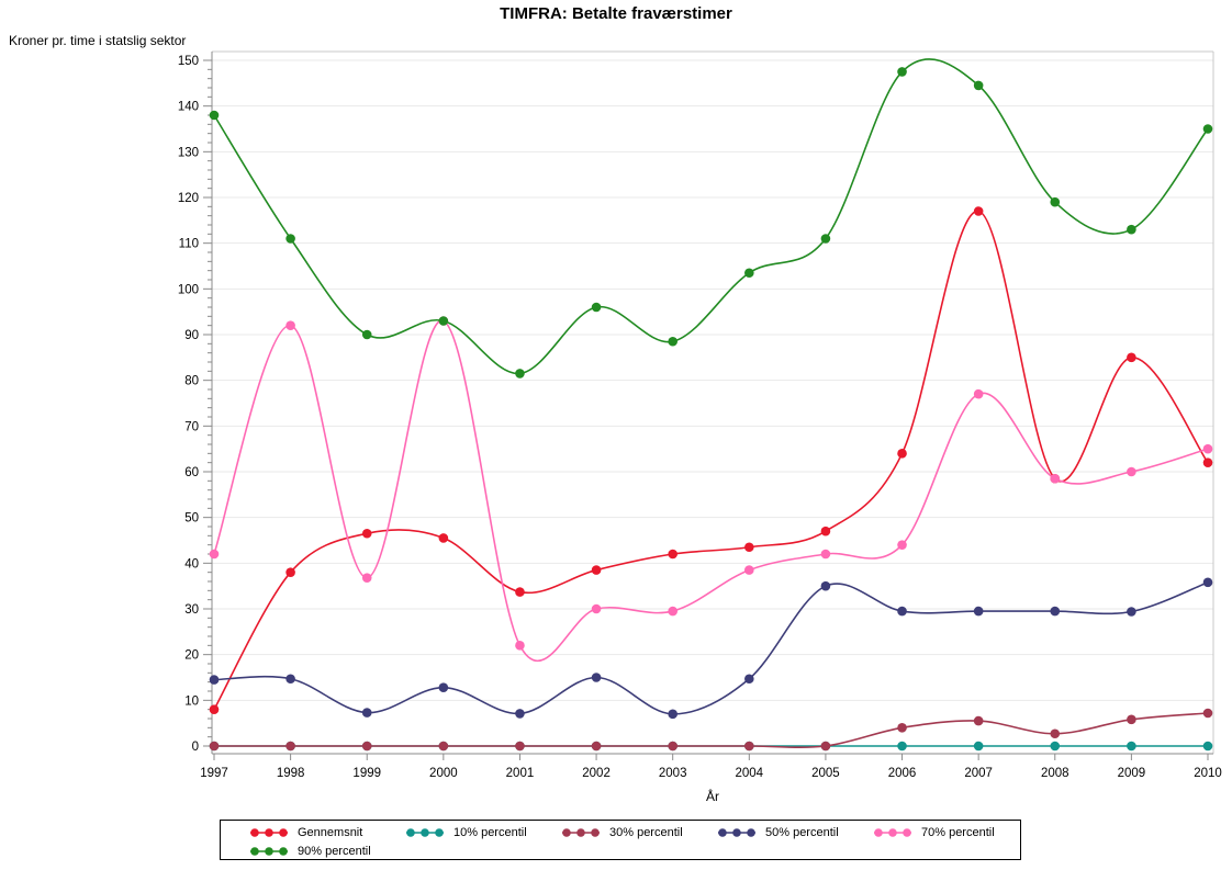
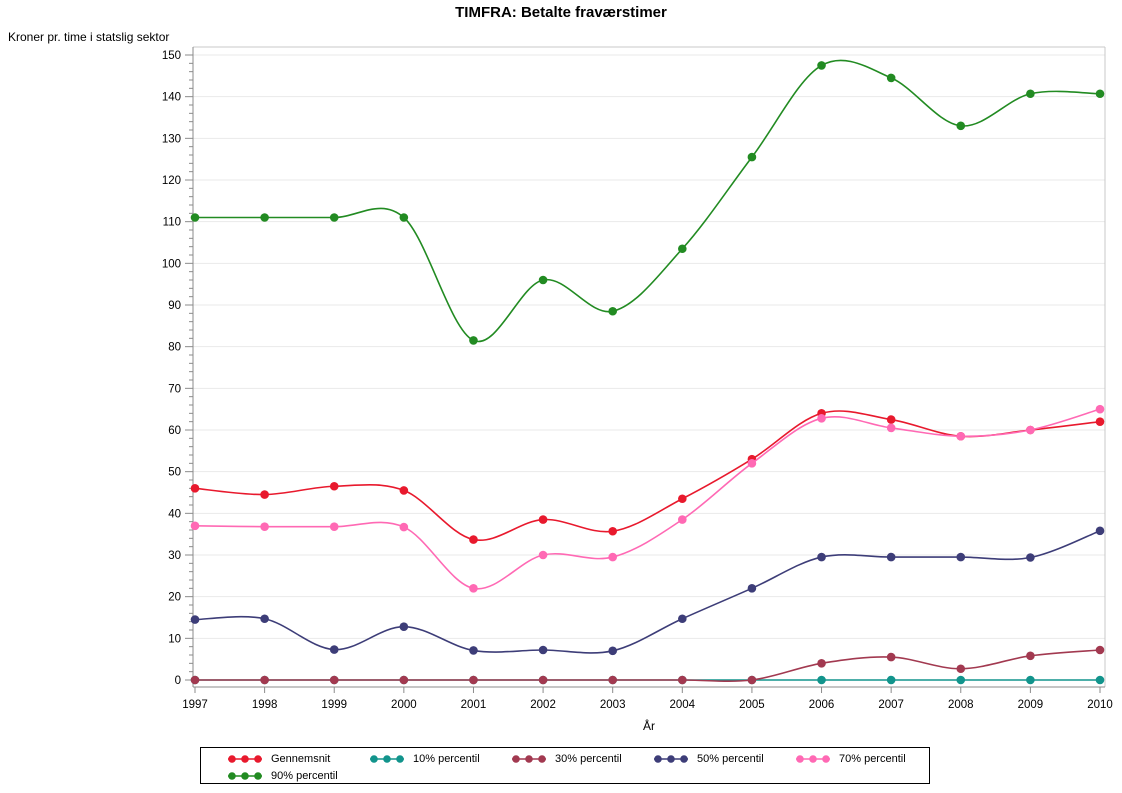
Gennemsnit/1997: 8 -> 46
70% percentil/1997: 42 -> 37
90% percentil/1997: 138 -> 111
Gennemsnit/1998: 38 -> 44
70% percentil/1998: 92 -> 37
90% percentil/1999: 90 -> 111
70% percentil/2000: 93 -> 37
90% percentil/2000: 93 -> 111
50% percentil/2002: 15 -> 7
Gennemsnit/2003: 42 -> 36
Gennemsnit/2005: 47 -> 53
50% percentil/2005: 35 -> 22
70% percentil/2005: 42 -> 52
90% percentil/2005: 111 -> 126
70% percentil/2006: 44 -> 63
Gennemsnit/2007: 117 -> 62
70% percentil/2007: 77 -> 60
90% percentil/2008: 119 -> 133
Gennemsnit/2009: 85 -> 60
90% percentil/2009: 113 -> 141
90% percentil/2010: 135 -> 141
